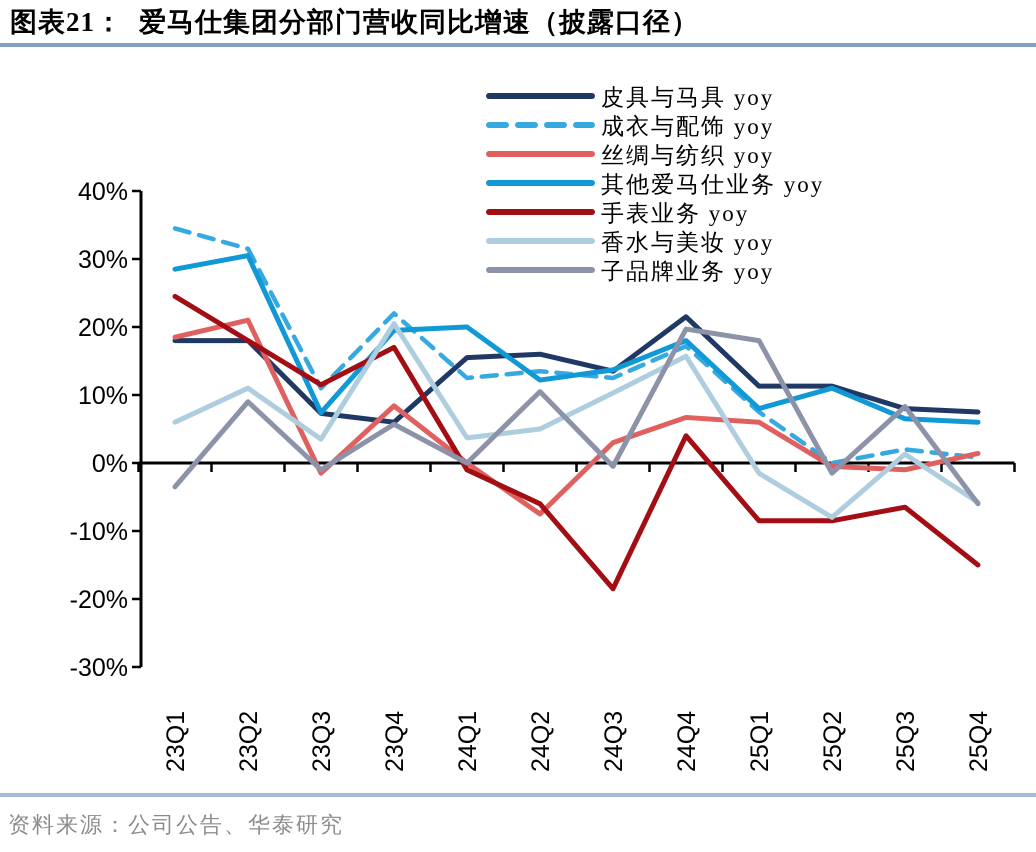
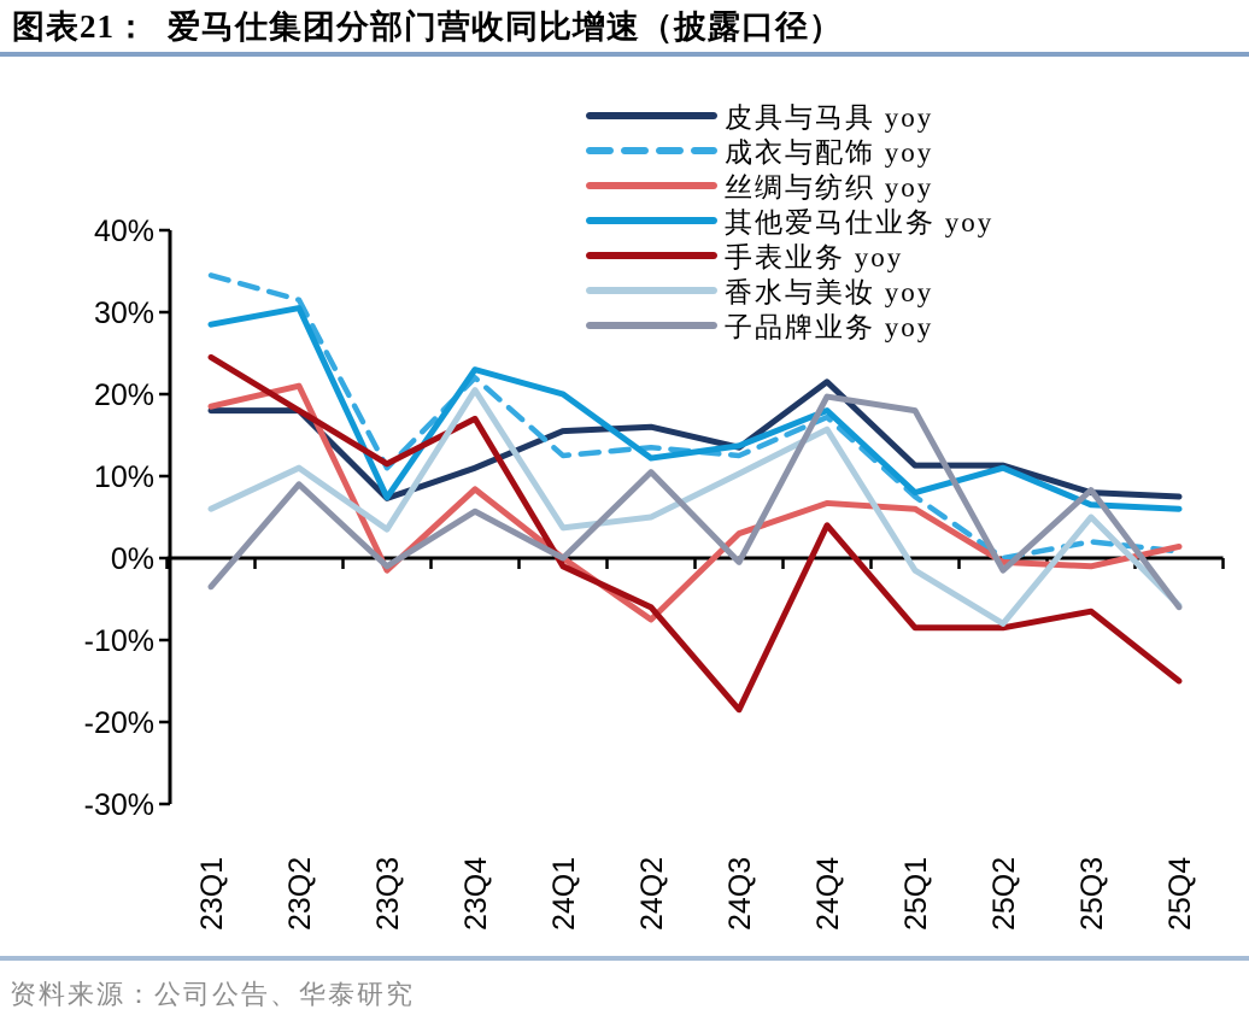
皮具与马具 yoy/23Q4: 6% -> 11%
其他爱马仕业务 yoy/23Q4: 20% -> 23%
香水与美妆 yoy/25Q3: 1% -> 5%
